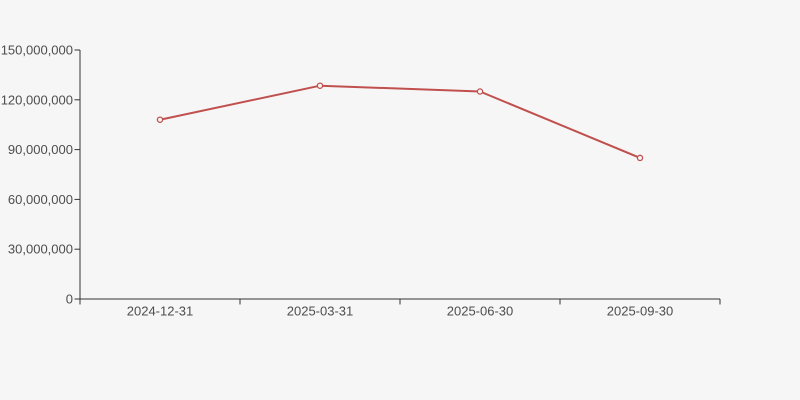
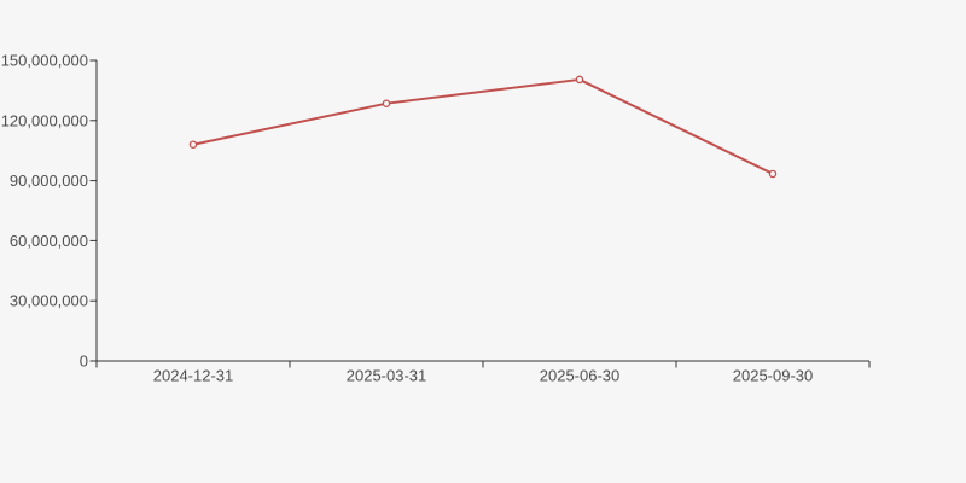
2025-06-30: 125000000 -> 140000000
2025-09-30: 85000000 -> 93000000
